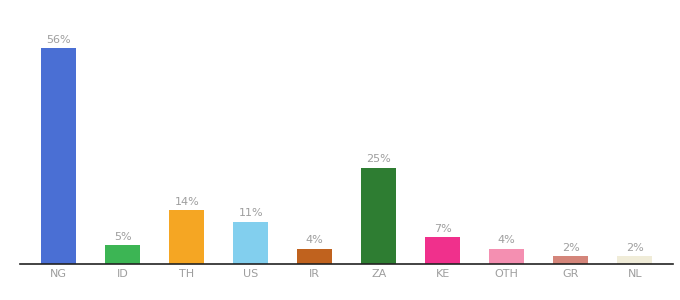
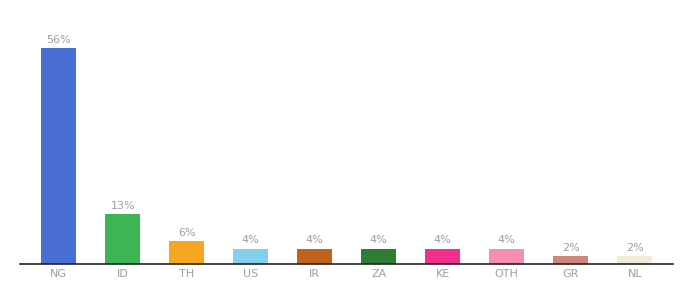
ID: 5% -> 13%
TH: 14% -> 6%
US: 11% -> 4%
ZA: 25% -> 4%
KE: 7% -> 4%
